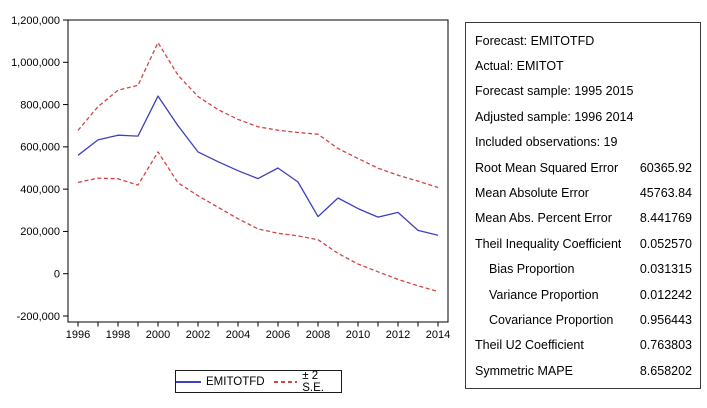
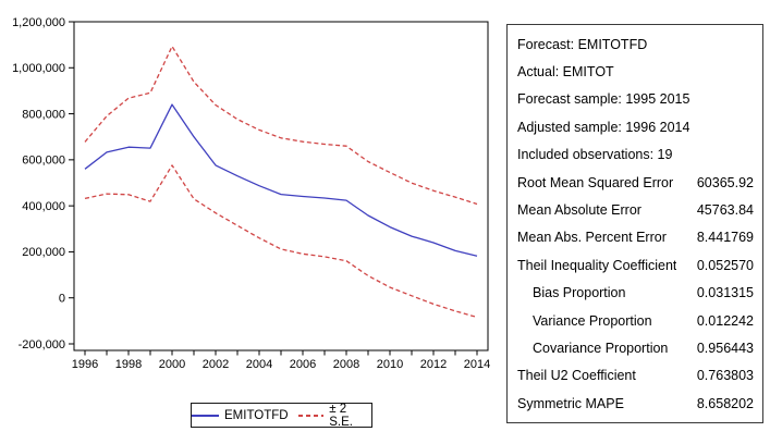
EMITOTFD/2006: 500000 -> 440000
EMITOTFD/2008: 270000 -> 420000
EMITOTFD/2012: 290000 -> 240000
